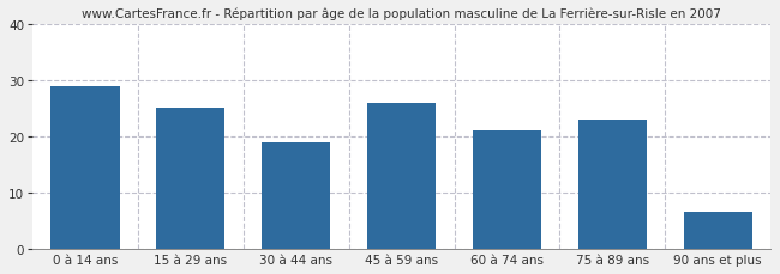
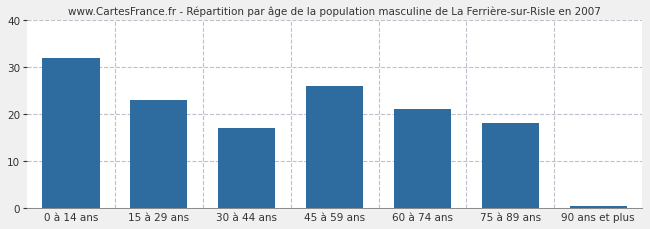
0 à 14 ans: 29.0 -> 32.0
15 à 29 ans: 25.0 -> 23.0
30 à 44 ans: 19.0 -> 17.0
75 à 89 ans: 23.0 -> 18.0
90 ans et plus: 6.5 -> 0.5
